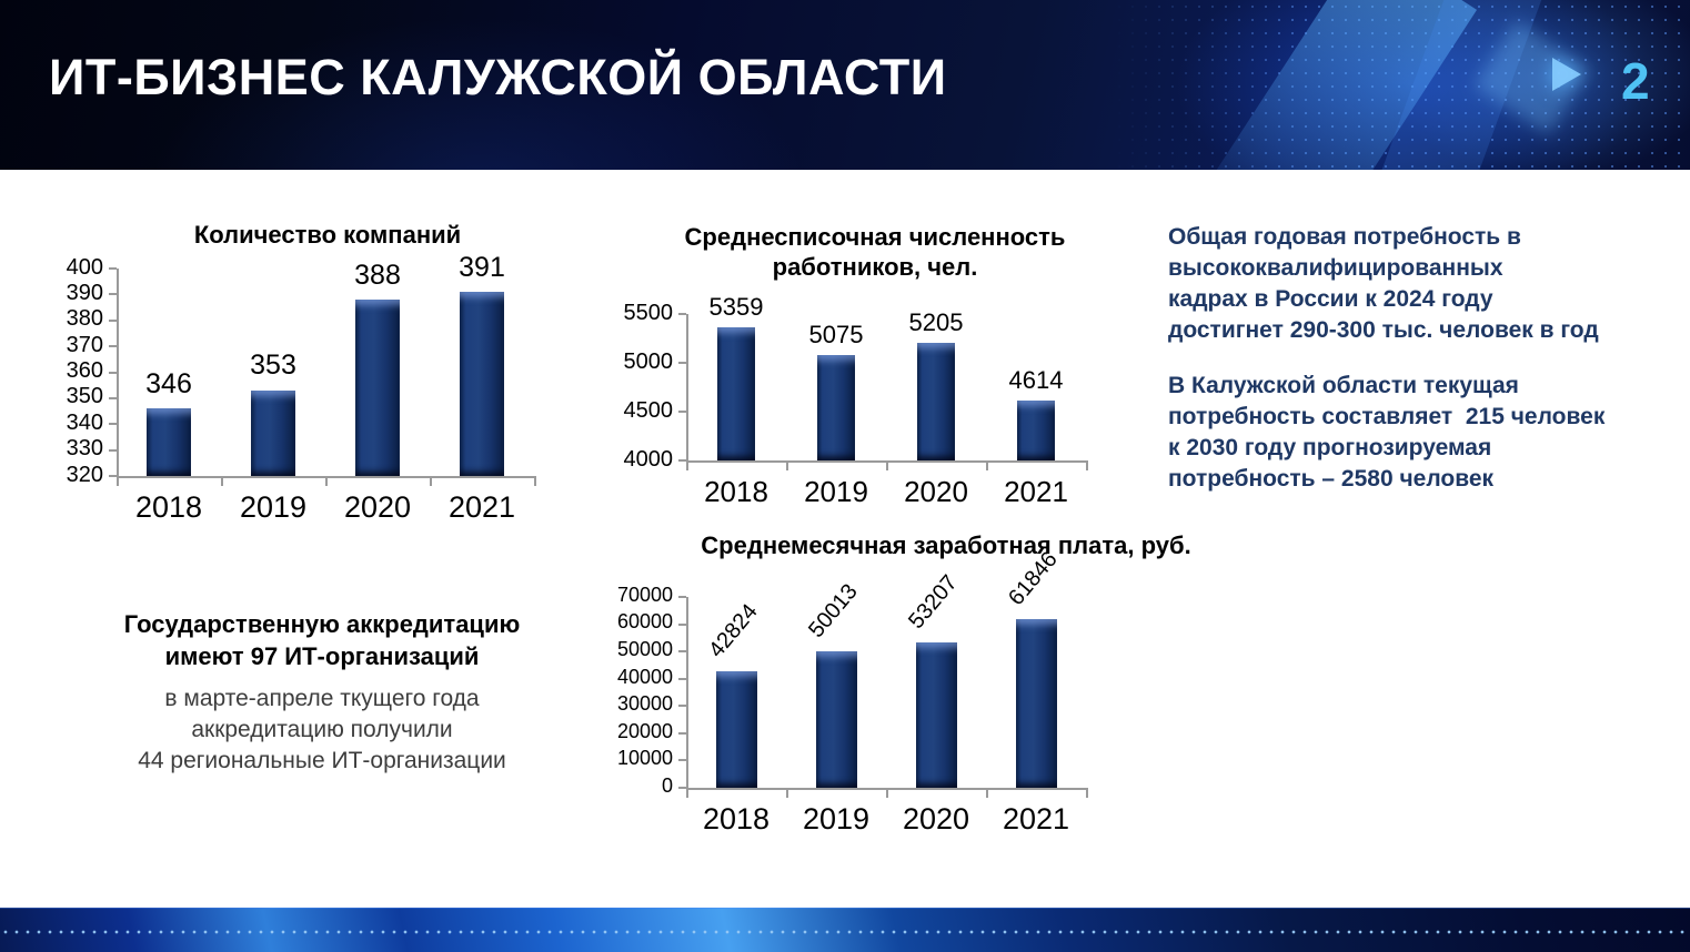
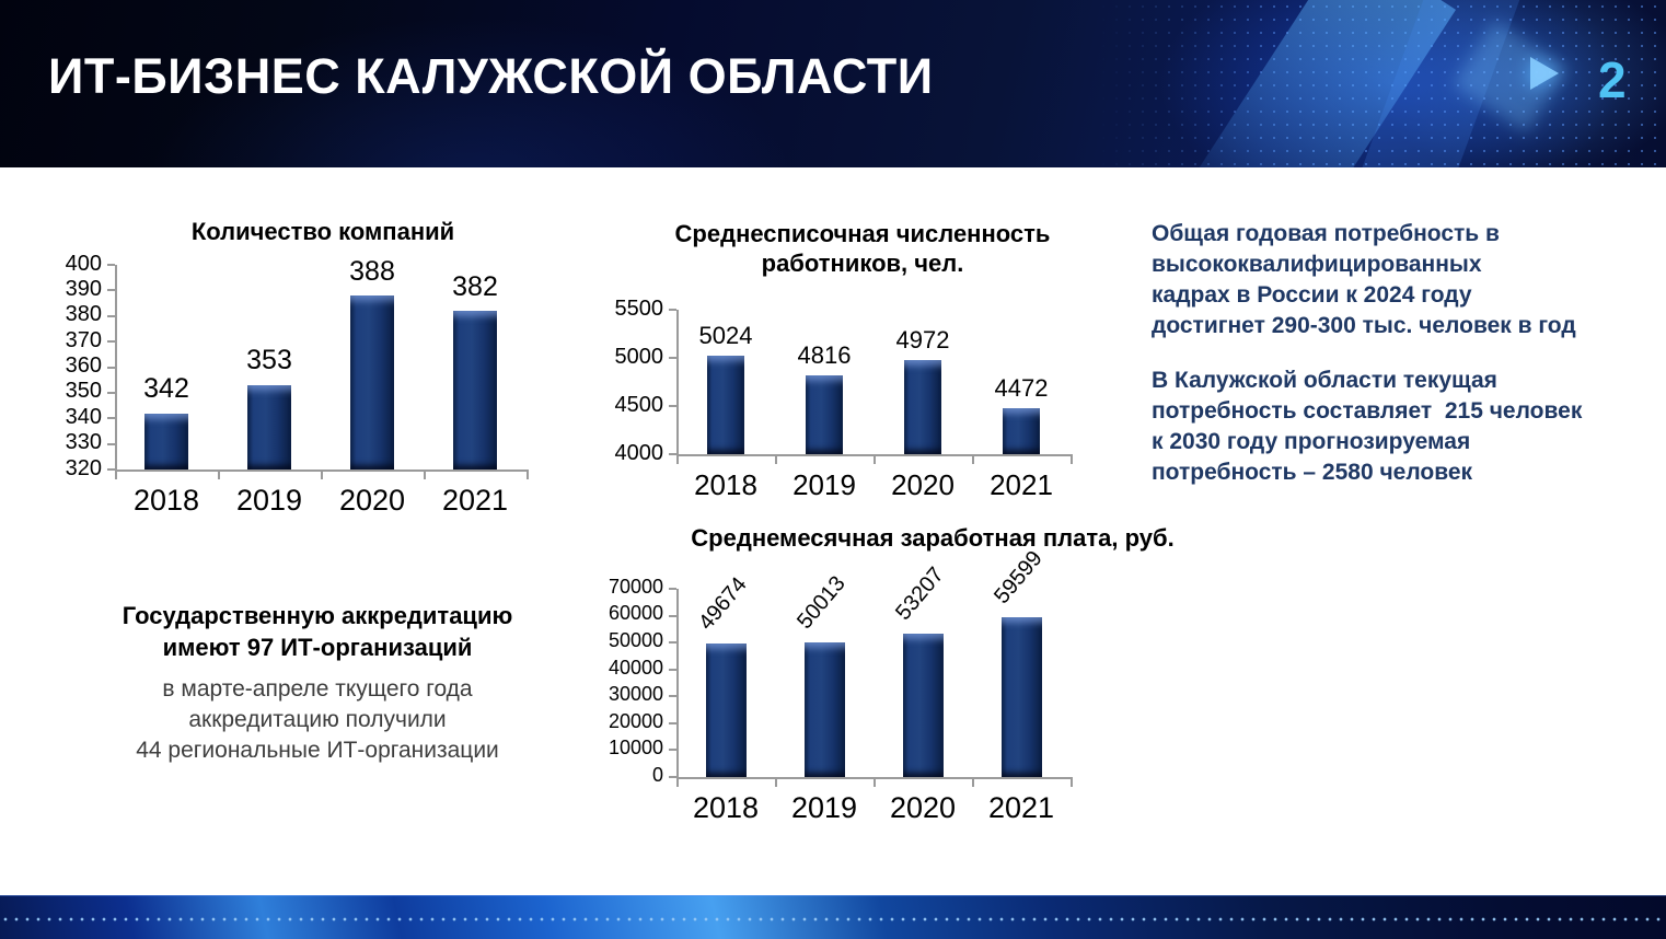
Количество компаний/2018: 346 -> 342
Количество компаний/2021: 391 -> 382
Среднесписочная численность работников, чел./2018: 5359 -> 5024
Среднесписочная численность работников, чел./2019: 5075 -> 4816
Среднесписочная численность работников, чел./2020: 5205 -> 4972
Среднесписочная численность работников, чел./2021: 4614 -> 4472
Среднемесячная заработная плата, руб./2018: 42824 -> 49674
Среднемесячная заработная плата, руб./2021: 61846 -> 59599
